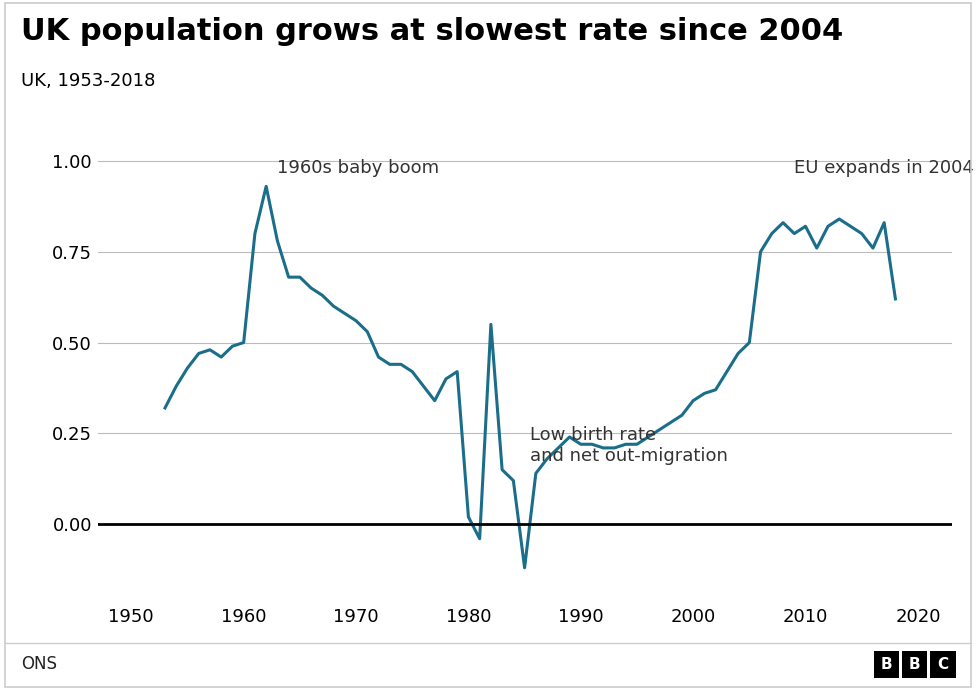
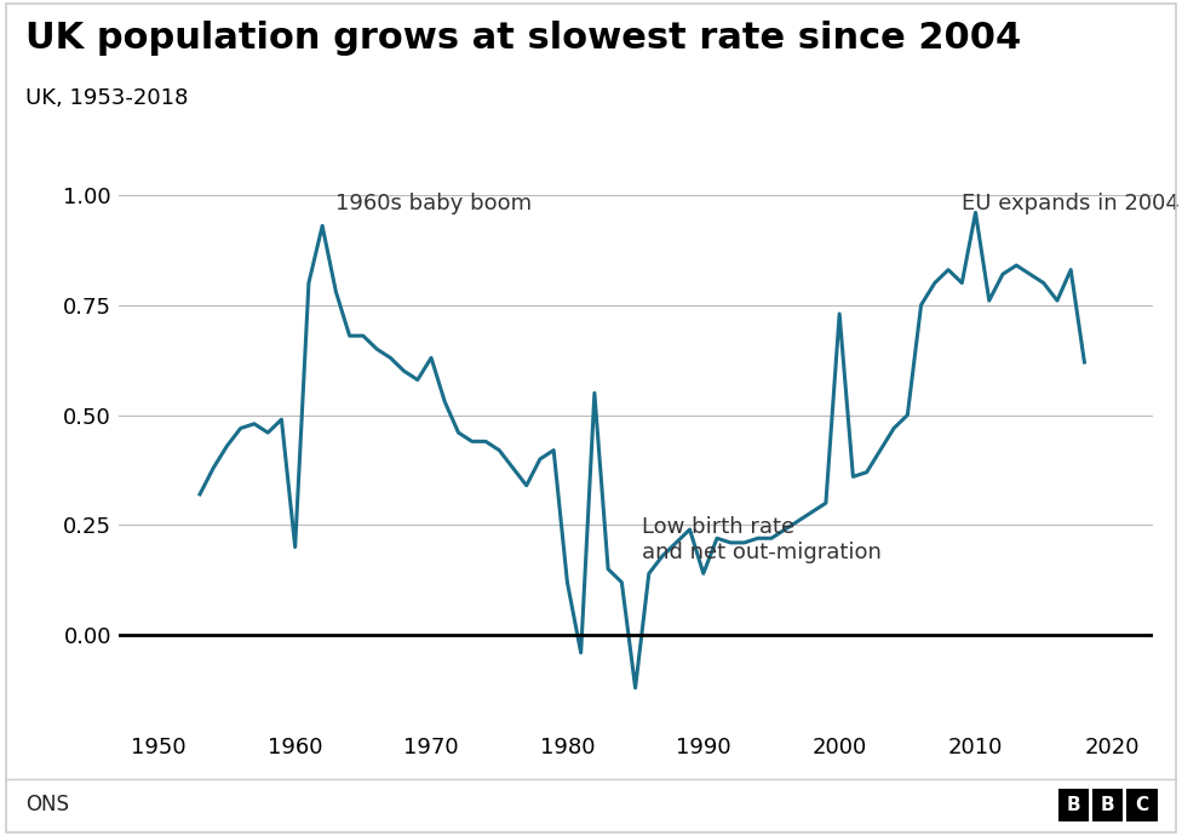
1960: 0.50 -> 0.20
1970: 0.56 -> 0.63
1980: 0.02 -> 0.12
1990: 0.22 -> 0.14
2000: 0.34 -> 0.73
2010: 0.82 -> 0.96
